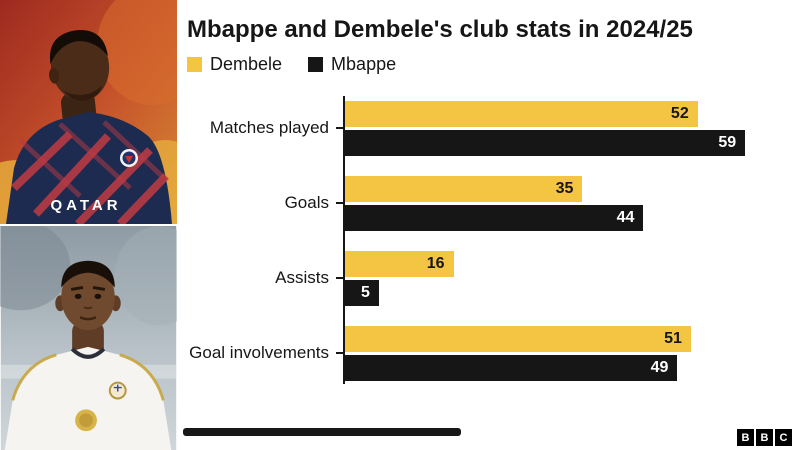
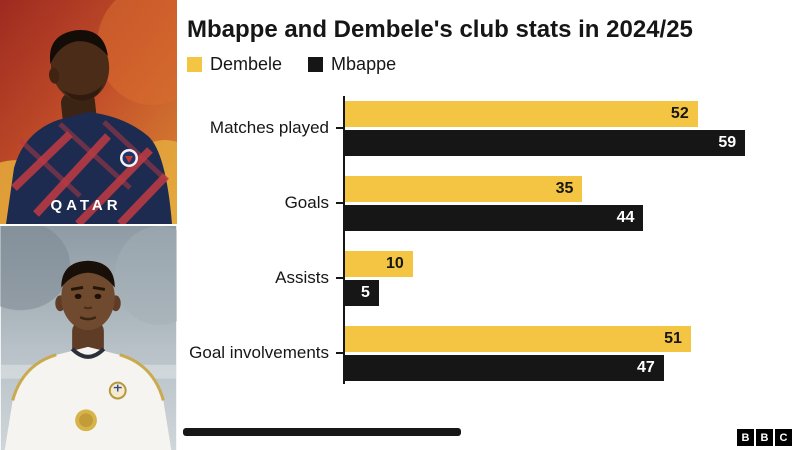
Dembele/Assists: 16 -> 10
Mbappe/Goal involvements: 49 -> 47
